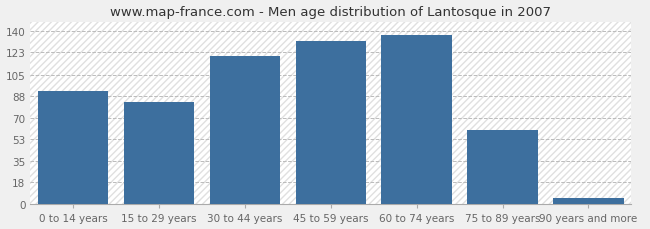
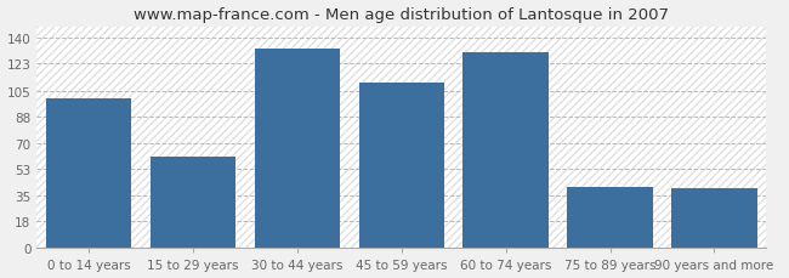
0 to 14 years: 92 -> 100
15 to 29 years: 83 -> 61
30 to 44 years: 120 -> 133
45 to 59 years: 132 -> 110
60 to 74 years: 137 -> 131
75 to 89 years: 60 -> 41
90 years and more: 5 -> 40
